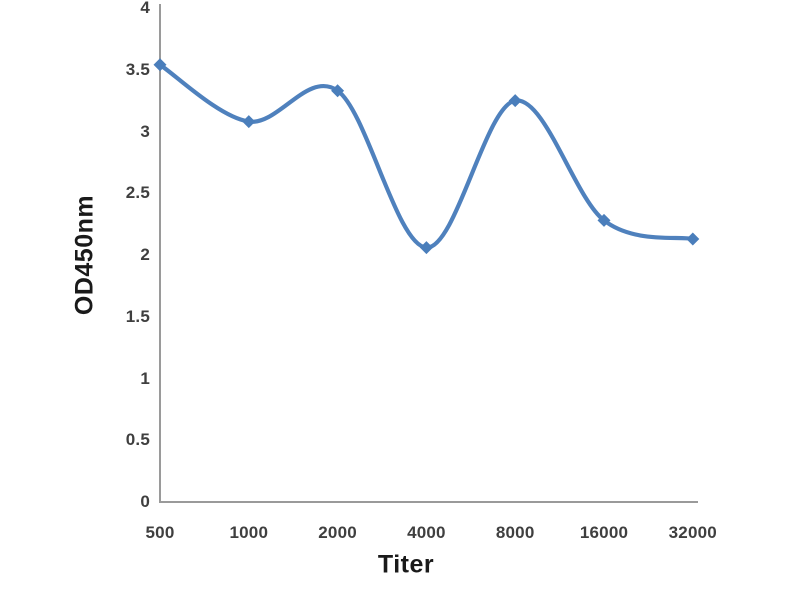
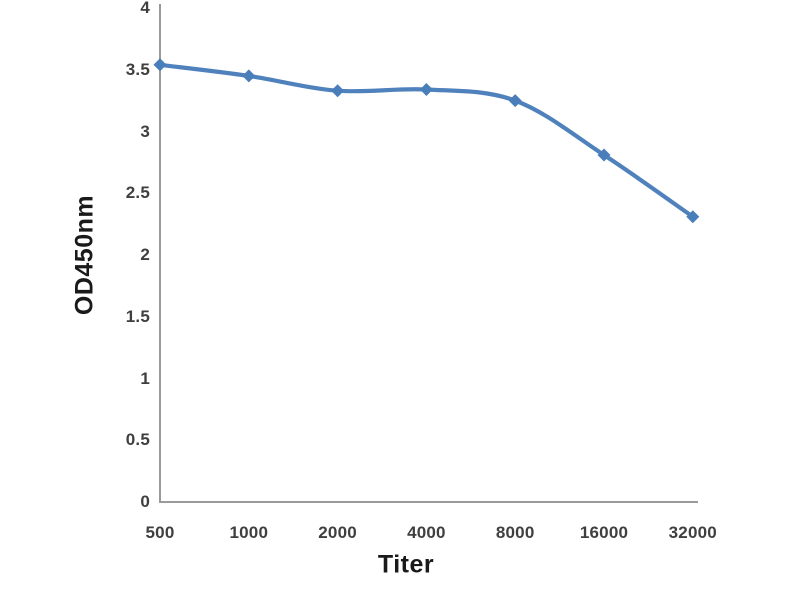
1000: 3.08 -> 3.45
4000: 2.06 -> 3.34
16000: 2.28 -> 2.81
32000: 2.13 -> 2.31
